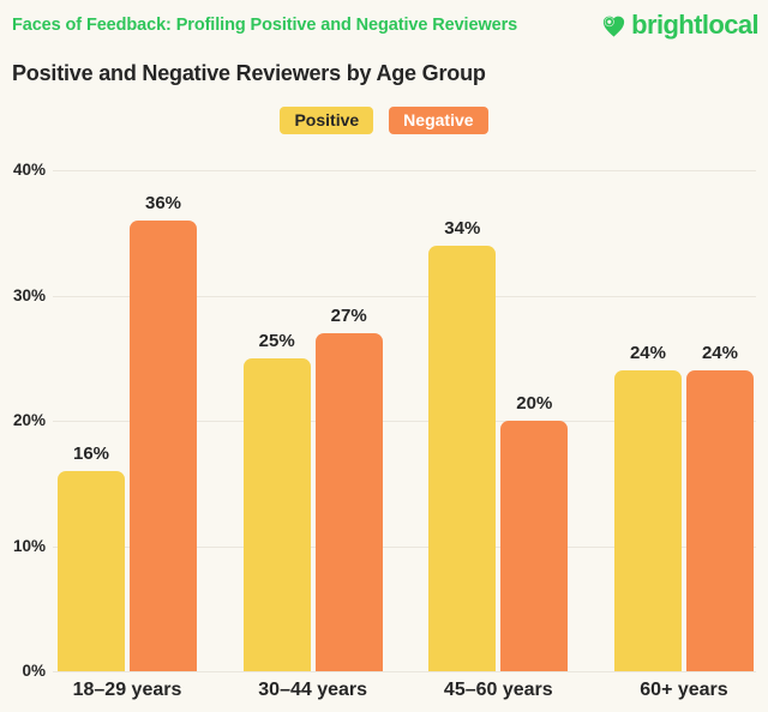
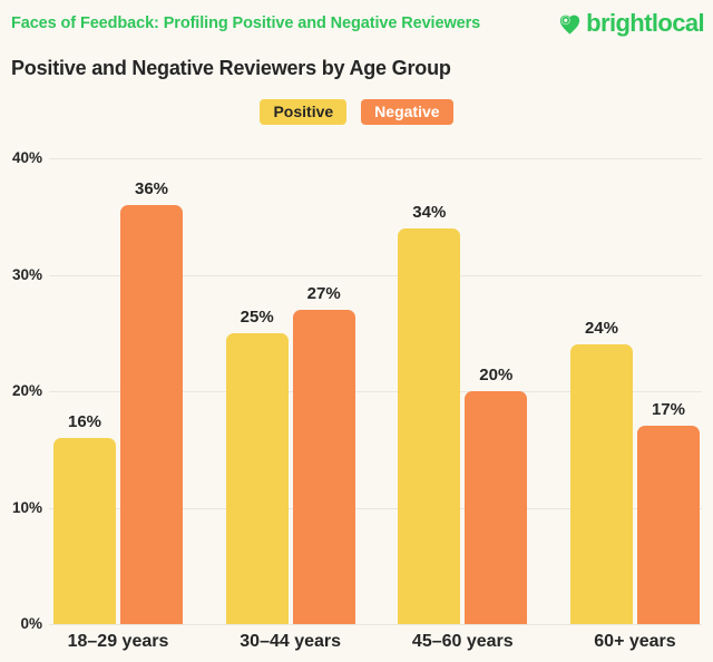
Negative/60+ years: 24% -> 17%
